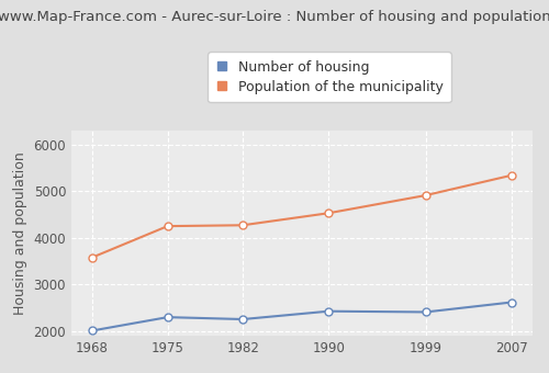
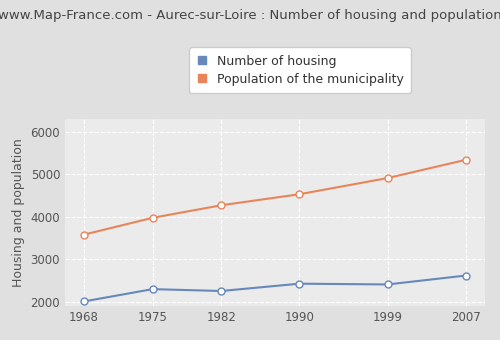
Population of the municipality/1975: 4250 -> 3980
